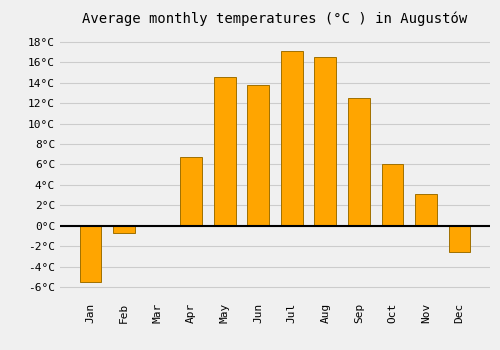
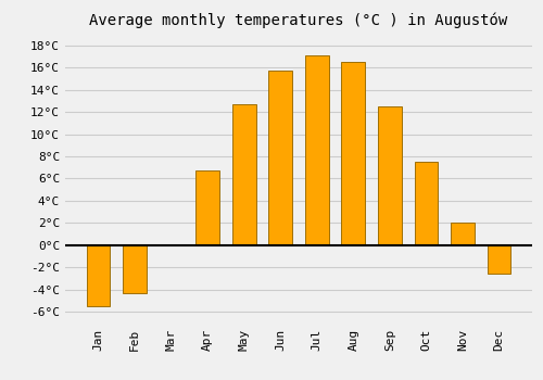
Feb: -0.7°C -> -4.3°C
May: 14.6°C -> 12.7°C
Jun: 13.8°C -> 15.7°C
Oct: 6.0°C -> 7.5°C
Nov: 3.1°C -> 2.0°C
